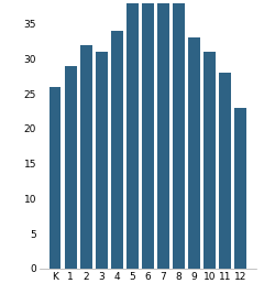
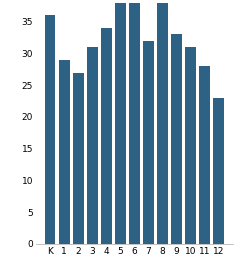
K: 26 -> 36
2: 32 -> 27
7: 38 -> 32
